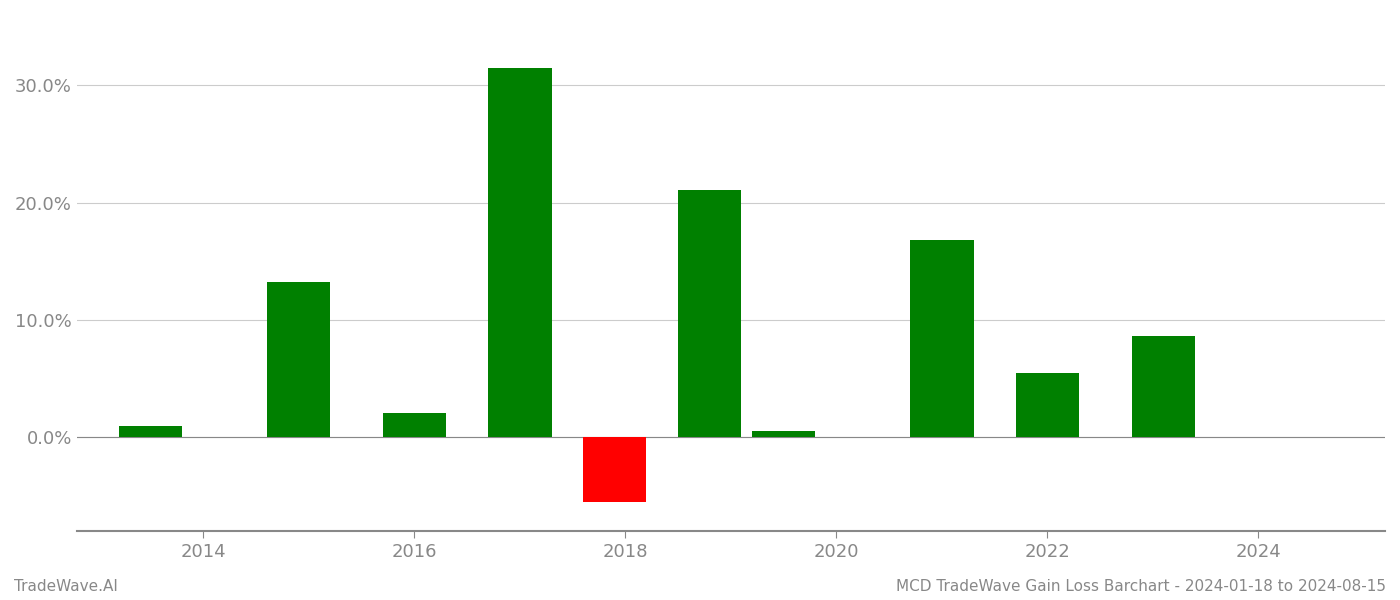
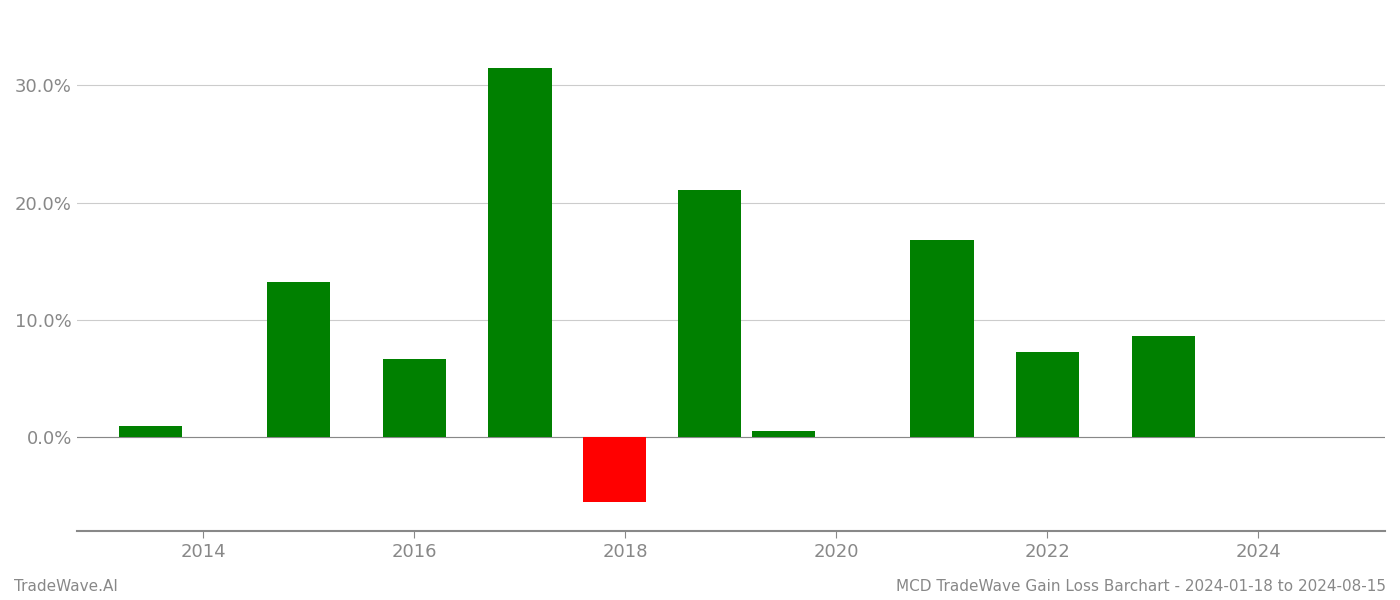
2016: 2.1% -> 6.7%
2022: 5.5% -> 7.3%
